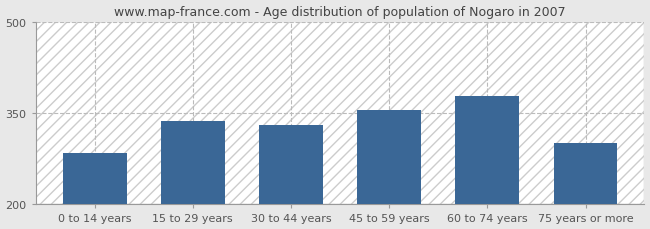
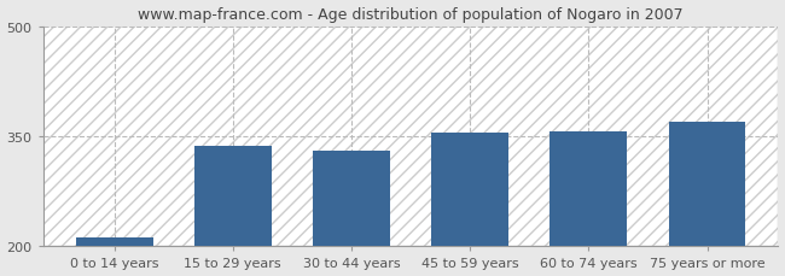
0 to 14 years: 284 -> 212
60 to 74 years: 378 -> 357
75 years or more: 300 -> 370
